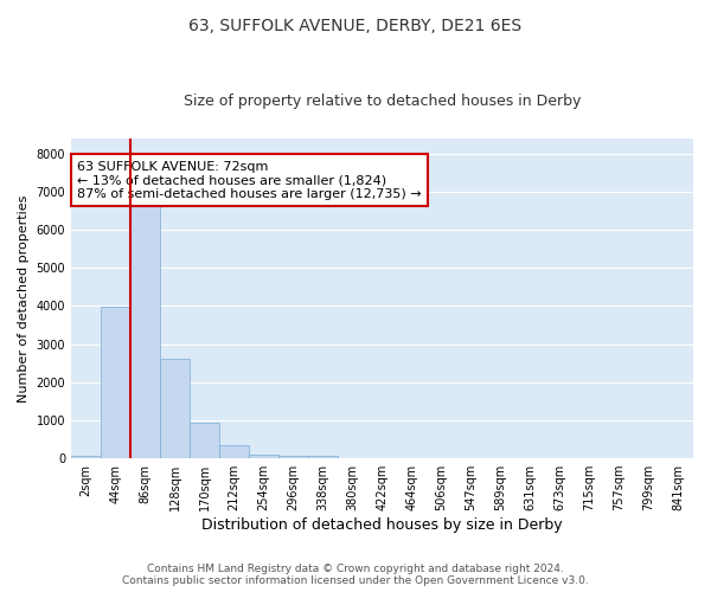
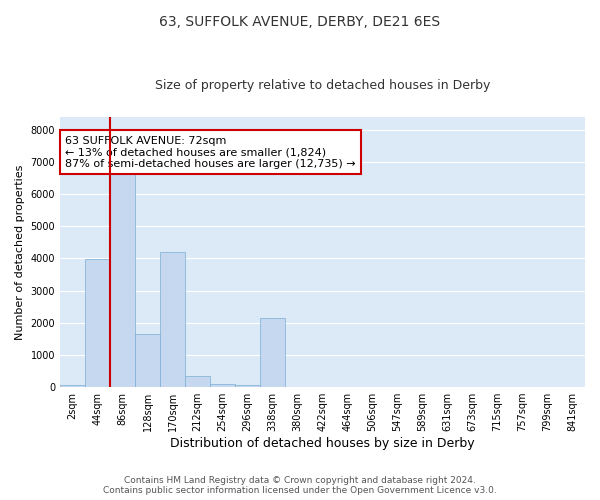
128sqm: 2620 -> 1650
170sqm: 950 -> 4200
338sqm: 50 -> 2150
